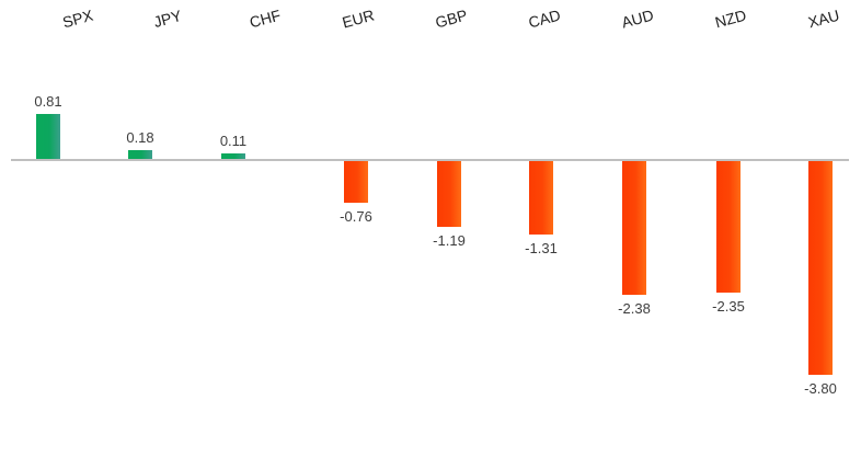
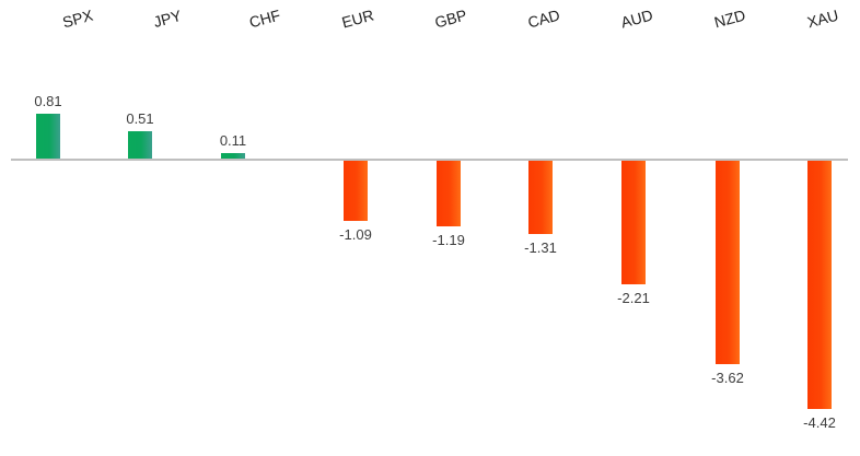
JPY: 0.18 -> 0.51
EUR: -0.76 -> -1.09
AUD: -2.38 -> -2.21
NZD: -2.35 -> -3.62
XAU: -3.80 -> -4.42
